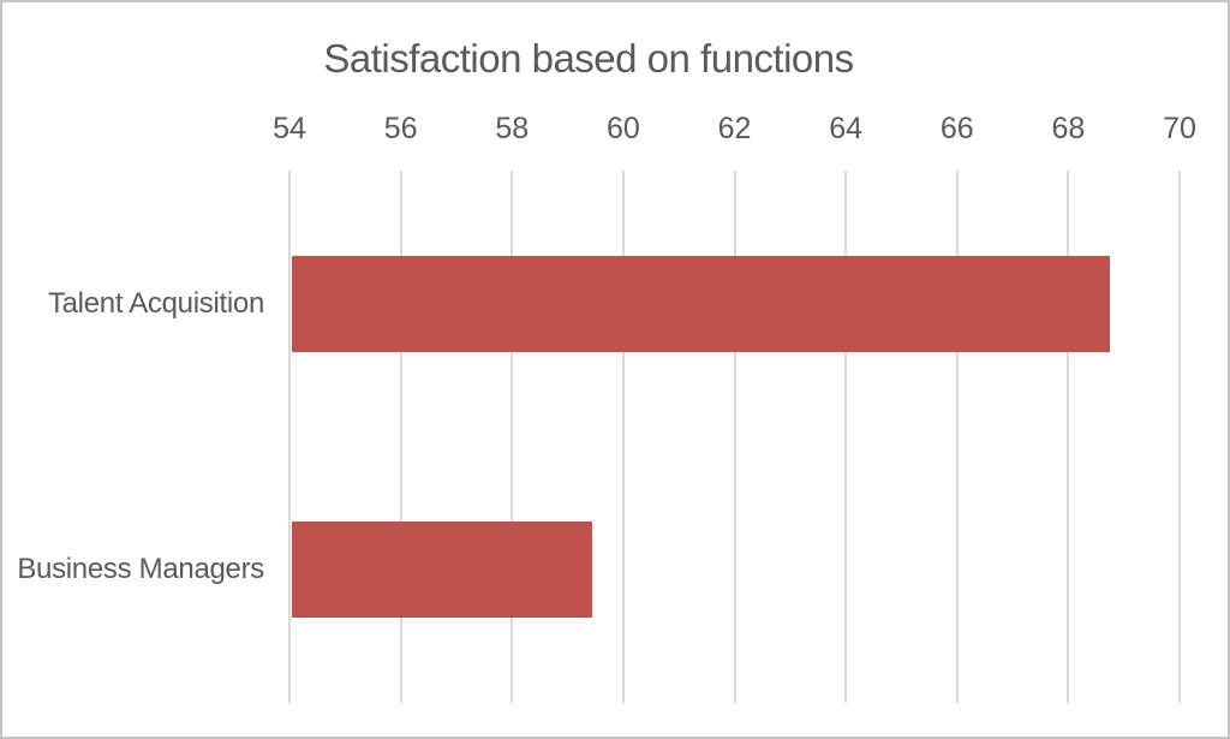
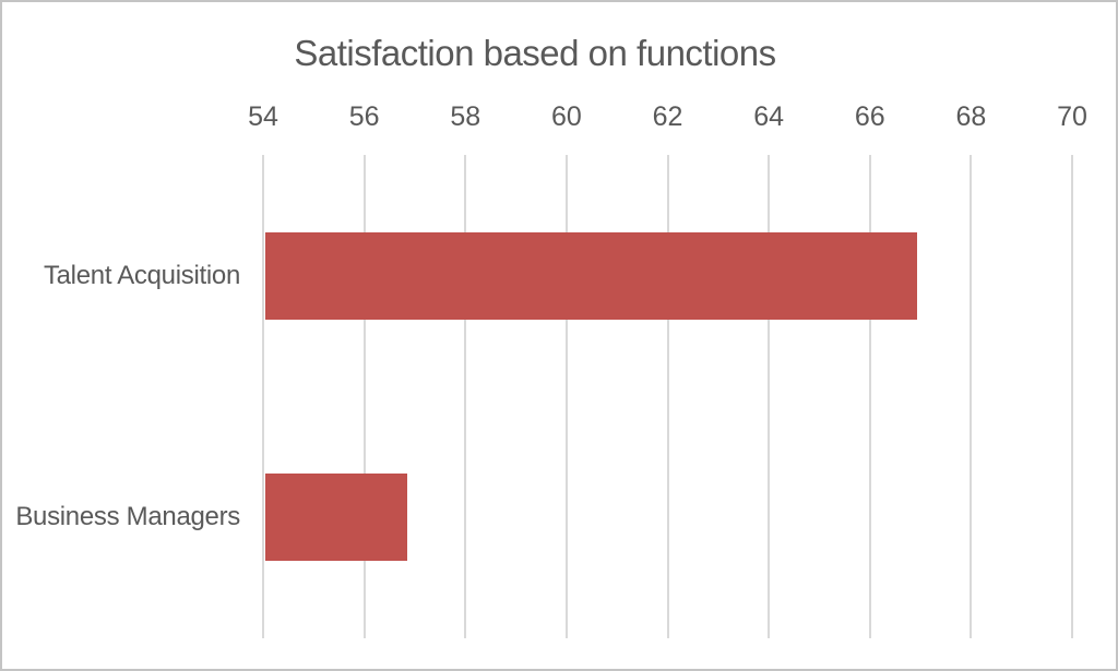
Talent Acquisition: 68.7 -> 66.9
Business Managers: 59.4 -> 56.8
